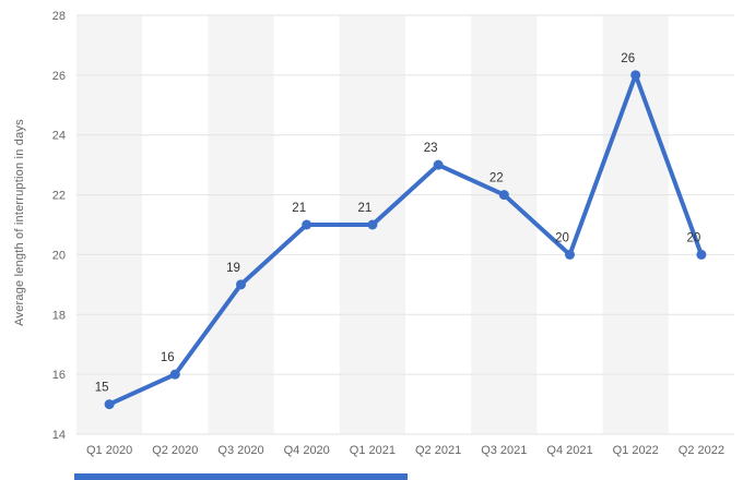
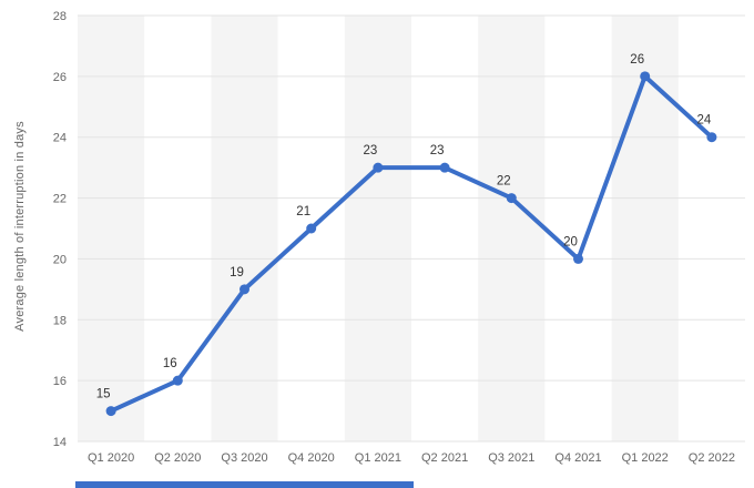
Q1 2021: 21 -> 23
Q2 2022: 20 -> 24
